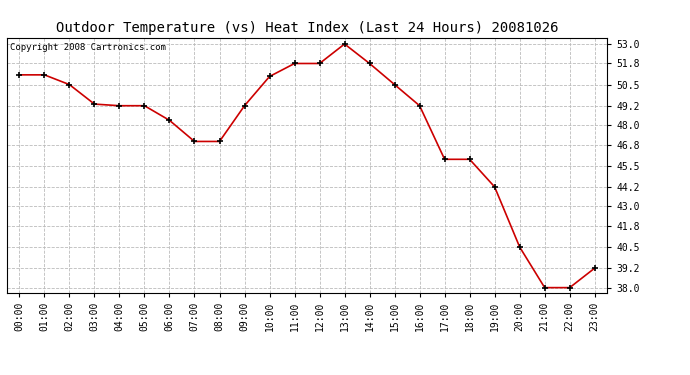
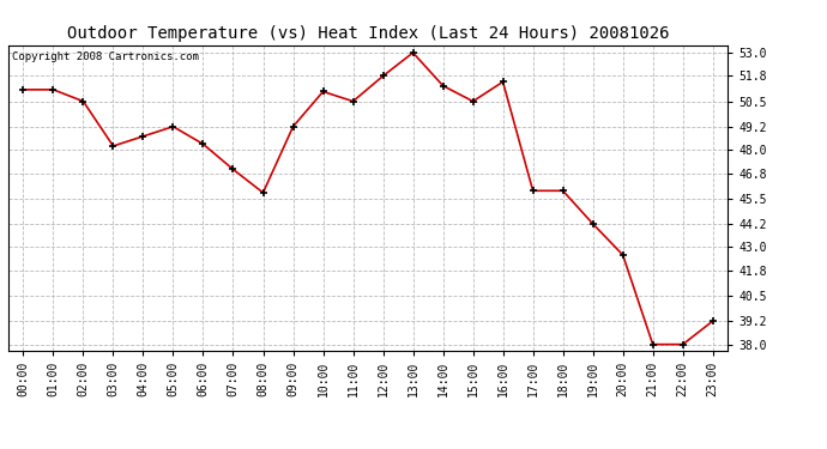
03:00: 49.3 -> 48.2
04:00: 49.2 -> 48.7
08:00: 47.0 -> 45.8
11:00: 51.8 -> 50.5
14:00: 51.8 -> 51.3
16:00: 49.2 -> 51.5
20:00: 40.5 -> 42.6
